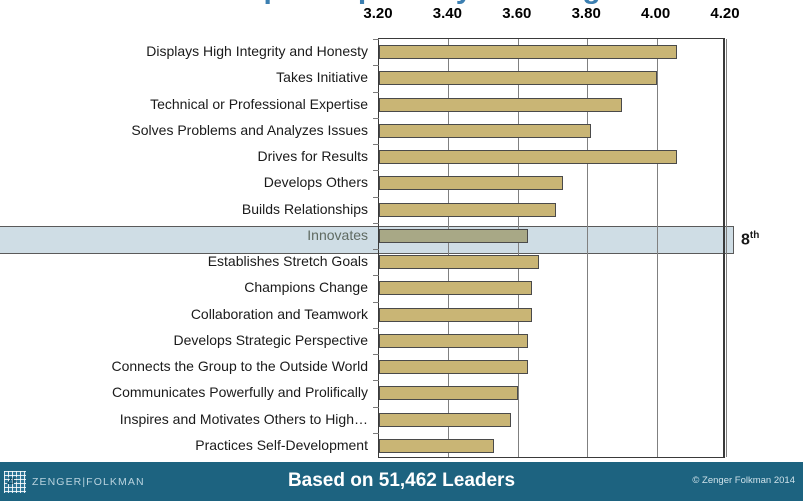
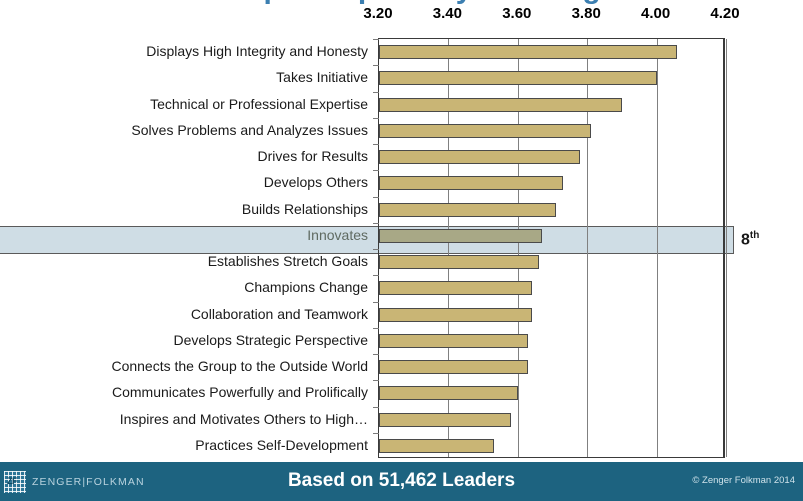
Drives for Results: 4.06 -> 3.78
Innovates: 3.63 -> 3.67
